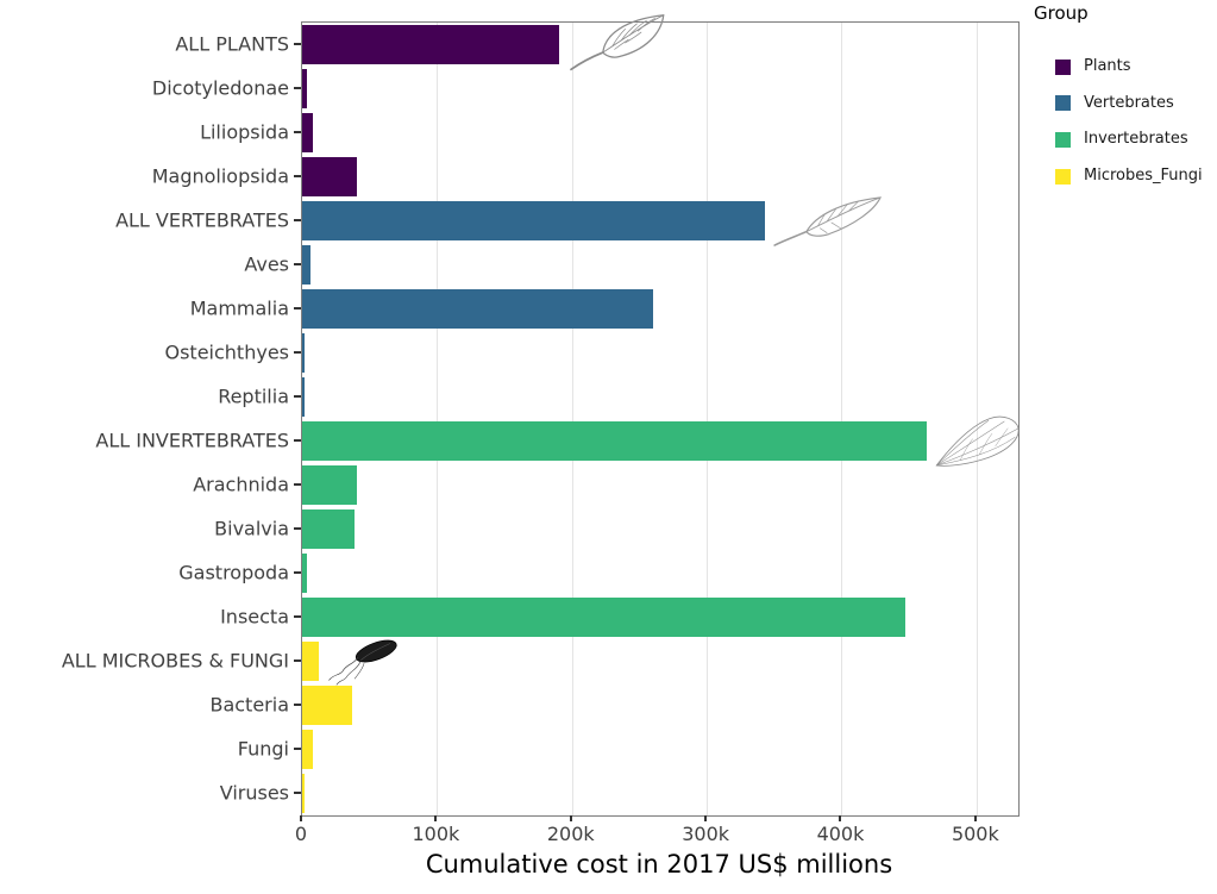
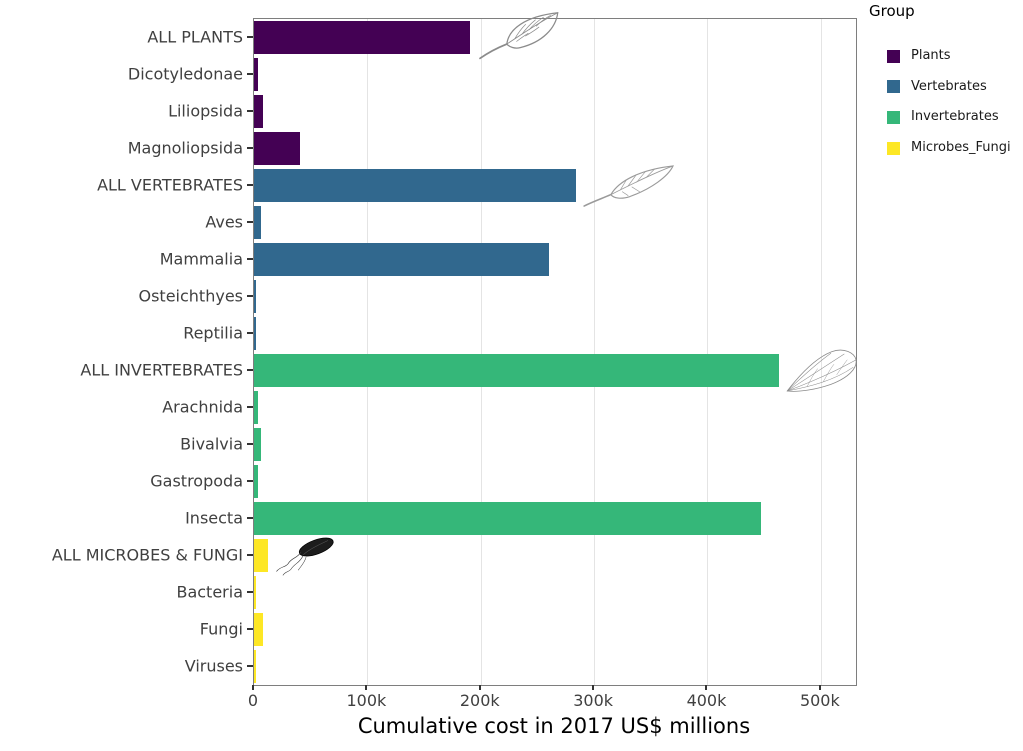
ALL VERTEBRATES: 343k -> 284k
Arachnida: 41k -> 3k
Bivalvia: 39k -> 6k
Bacteria: 37k -> 2k
